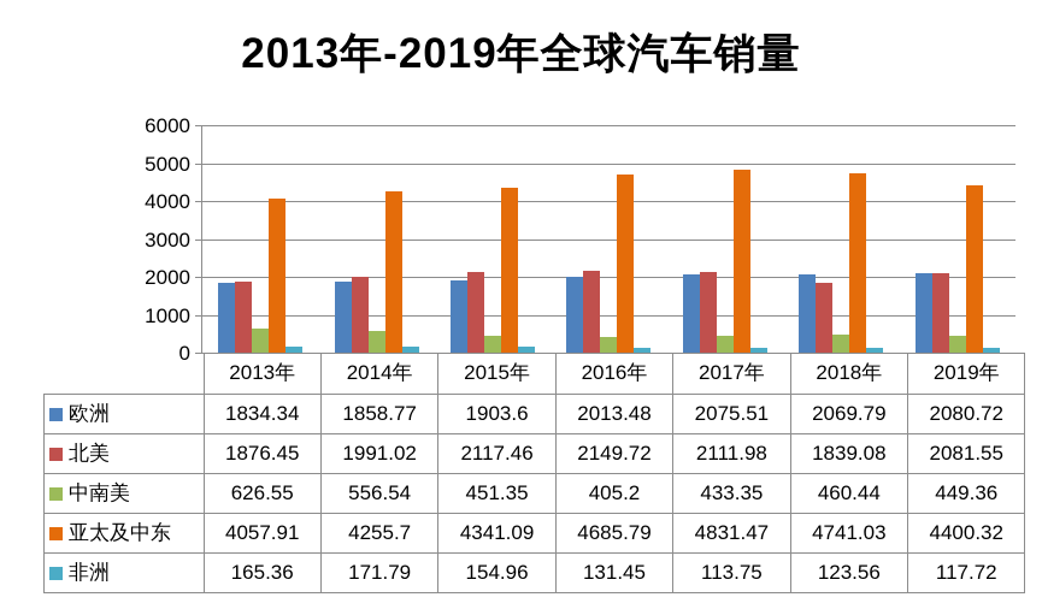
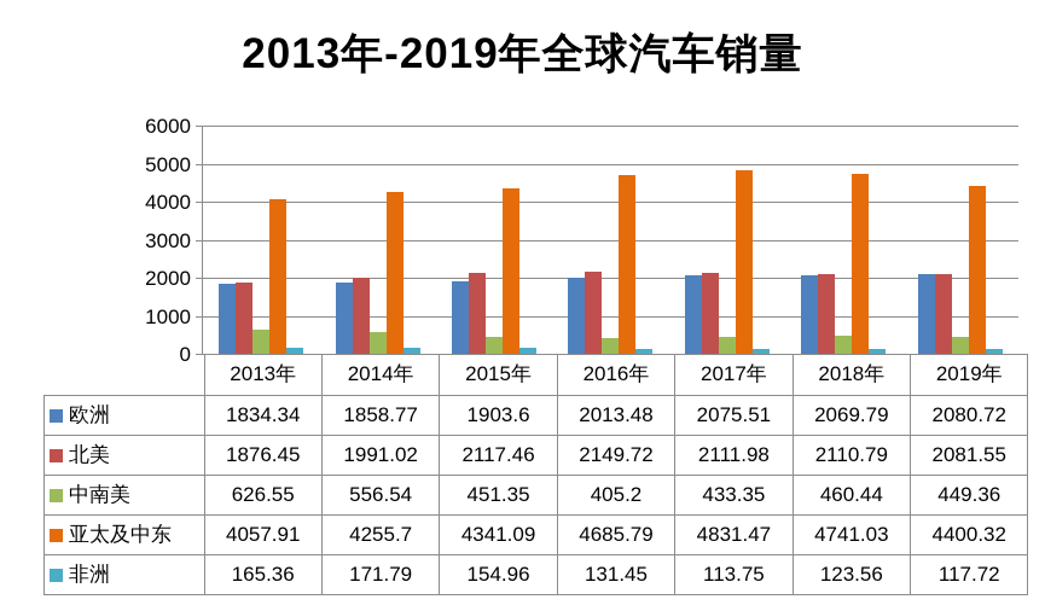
北美/2018年: 1839.08 -> 2110.79
